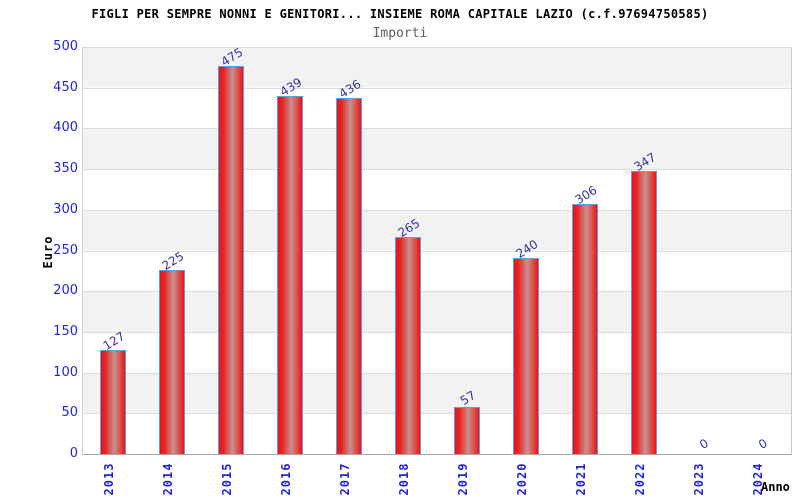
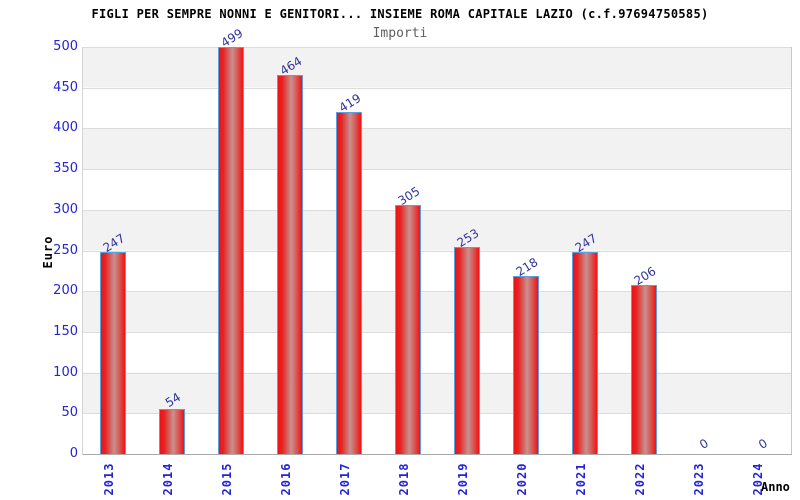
2013: 127 -> 247
2014: 225 -> 54
2015: 475 -> 499
2016: 439 -> 464
2017: 436 -> 419
2018: 265 -> 305
2019: 57 -> 253
2020: 240 -> 218
2021: 306 -> 247
2022: 347 -> 206
